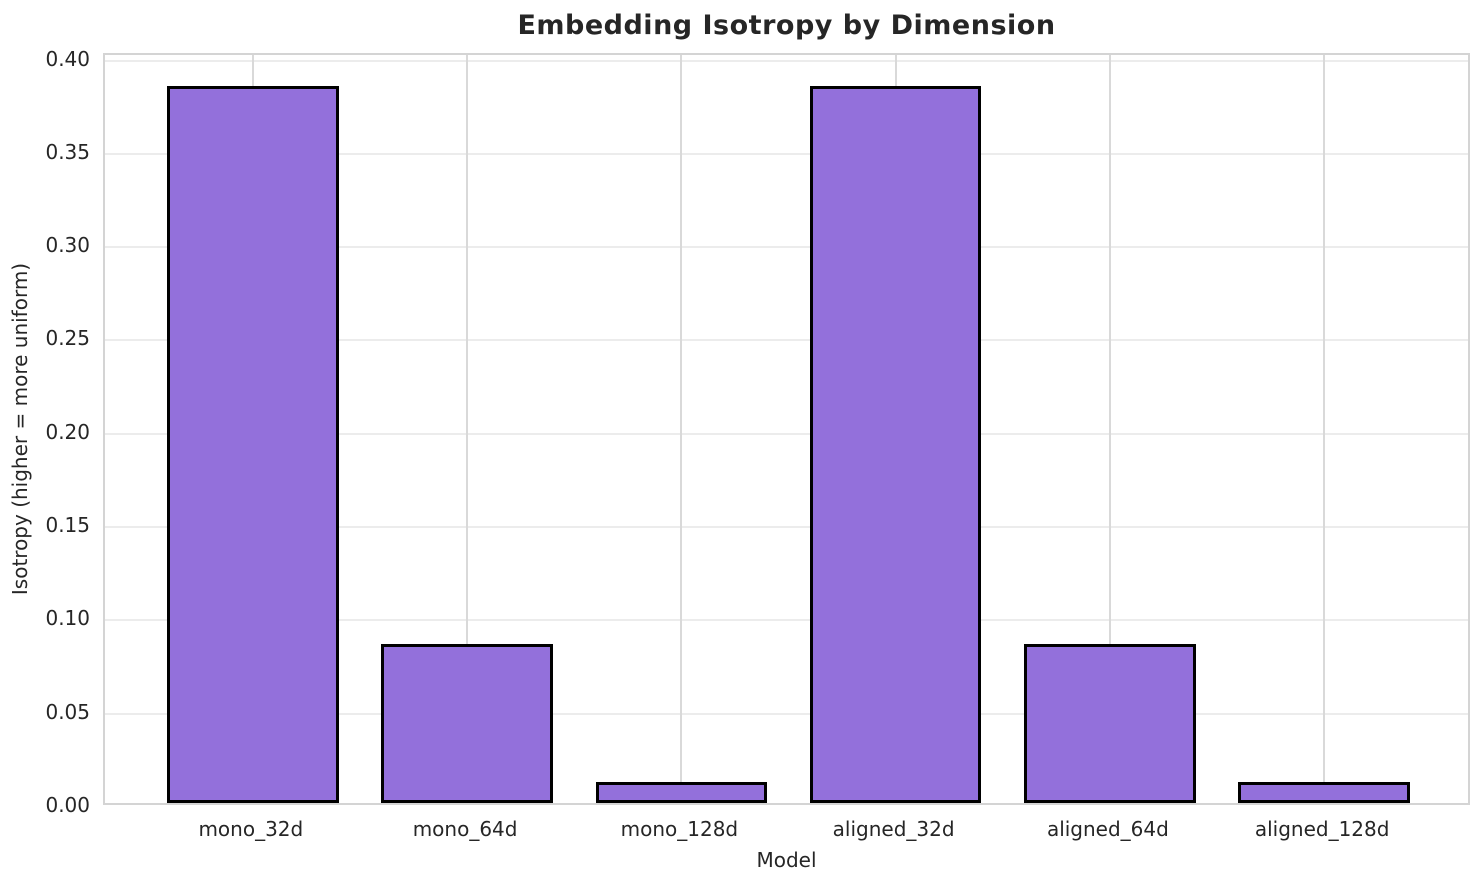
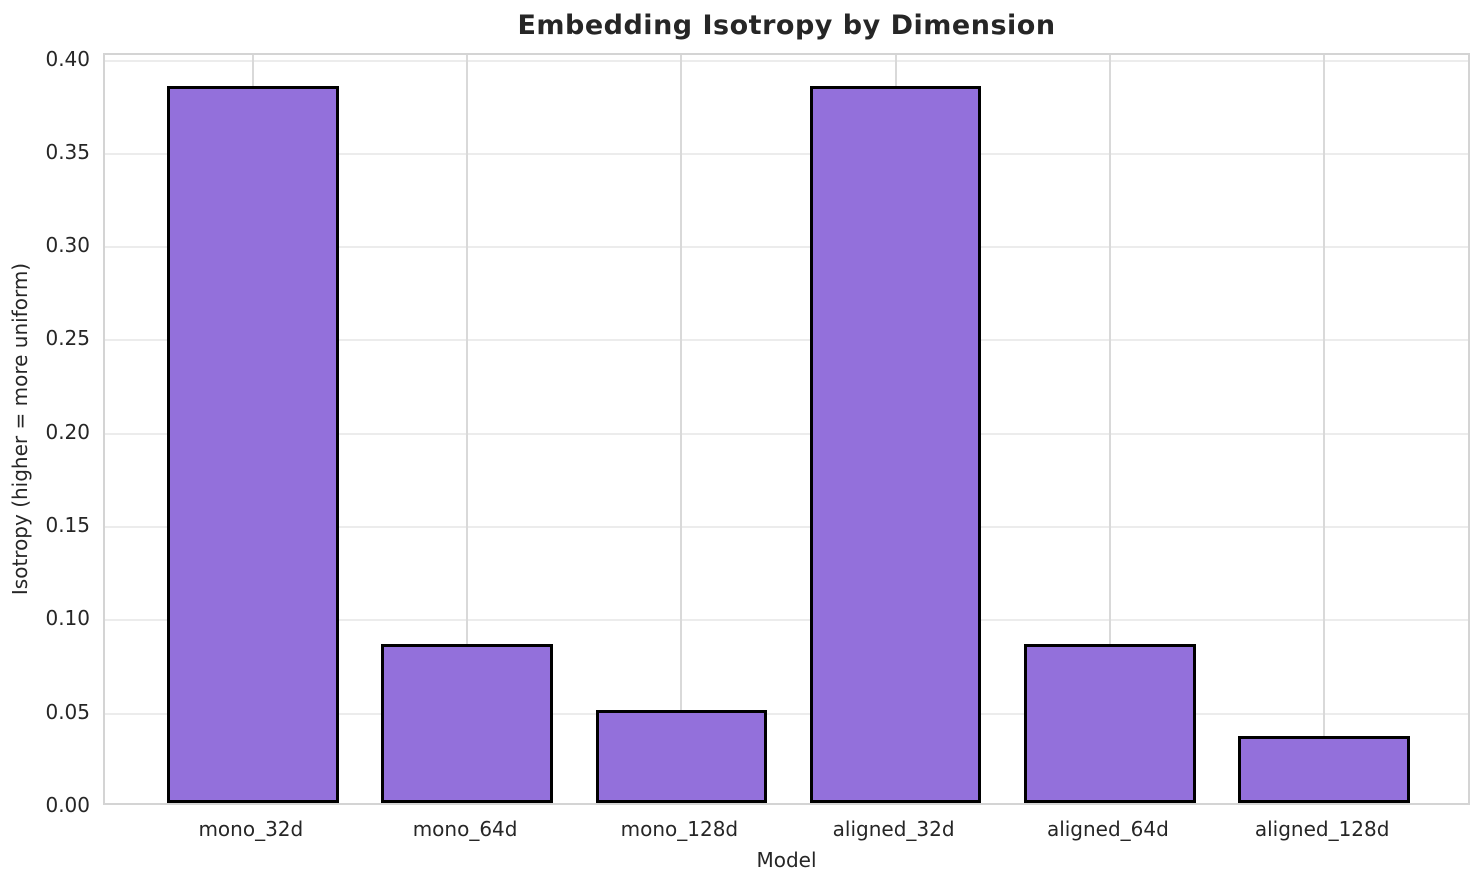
mono_128d: 0.011 -> 0.050
aligned_128d: 0.011 -> 0.036
